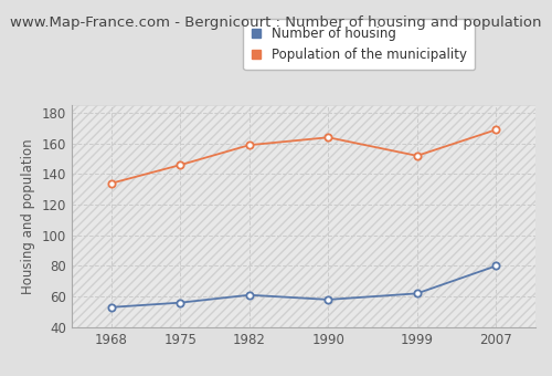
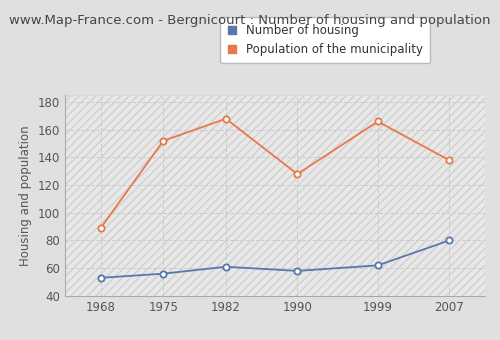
Population of the municipality/1968: 134 -> 89
Population of the municipality/1975: 146 -> 152
Population of the municipality/1982: 159 -> 168
Population of the municipality/1990: 164 -> 128
Population of the municipality/1999: 152 -> 166
Population of the municipality/2007: 169 -> 138
